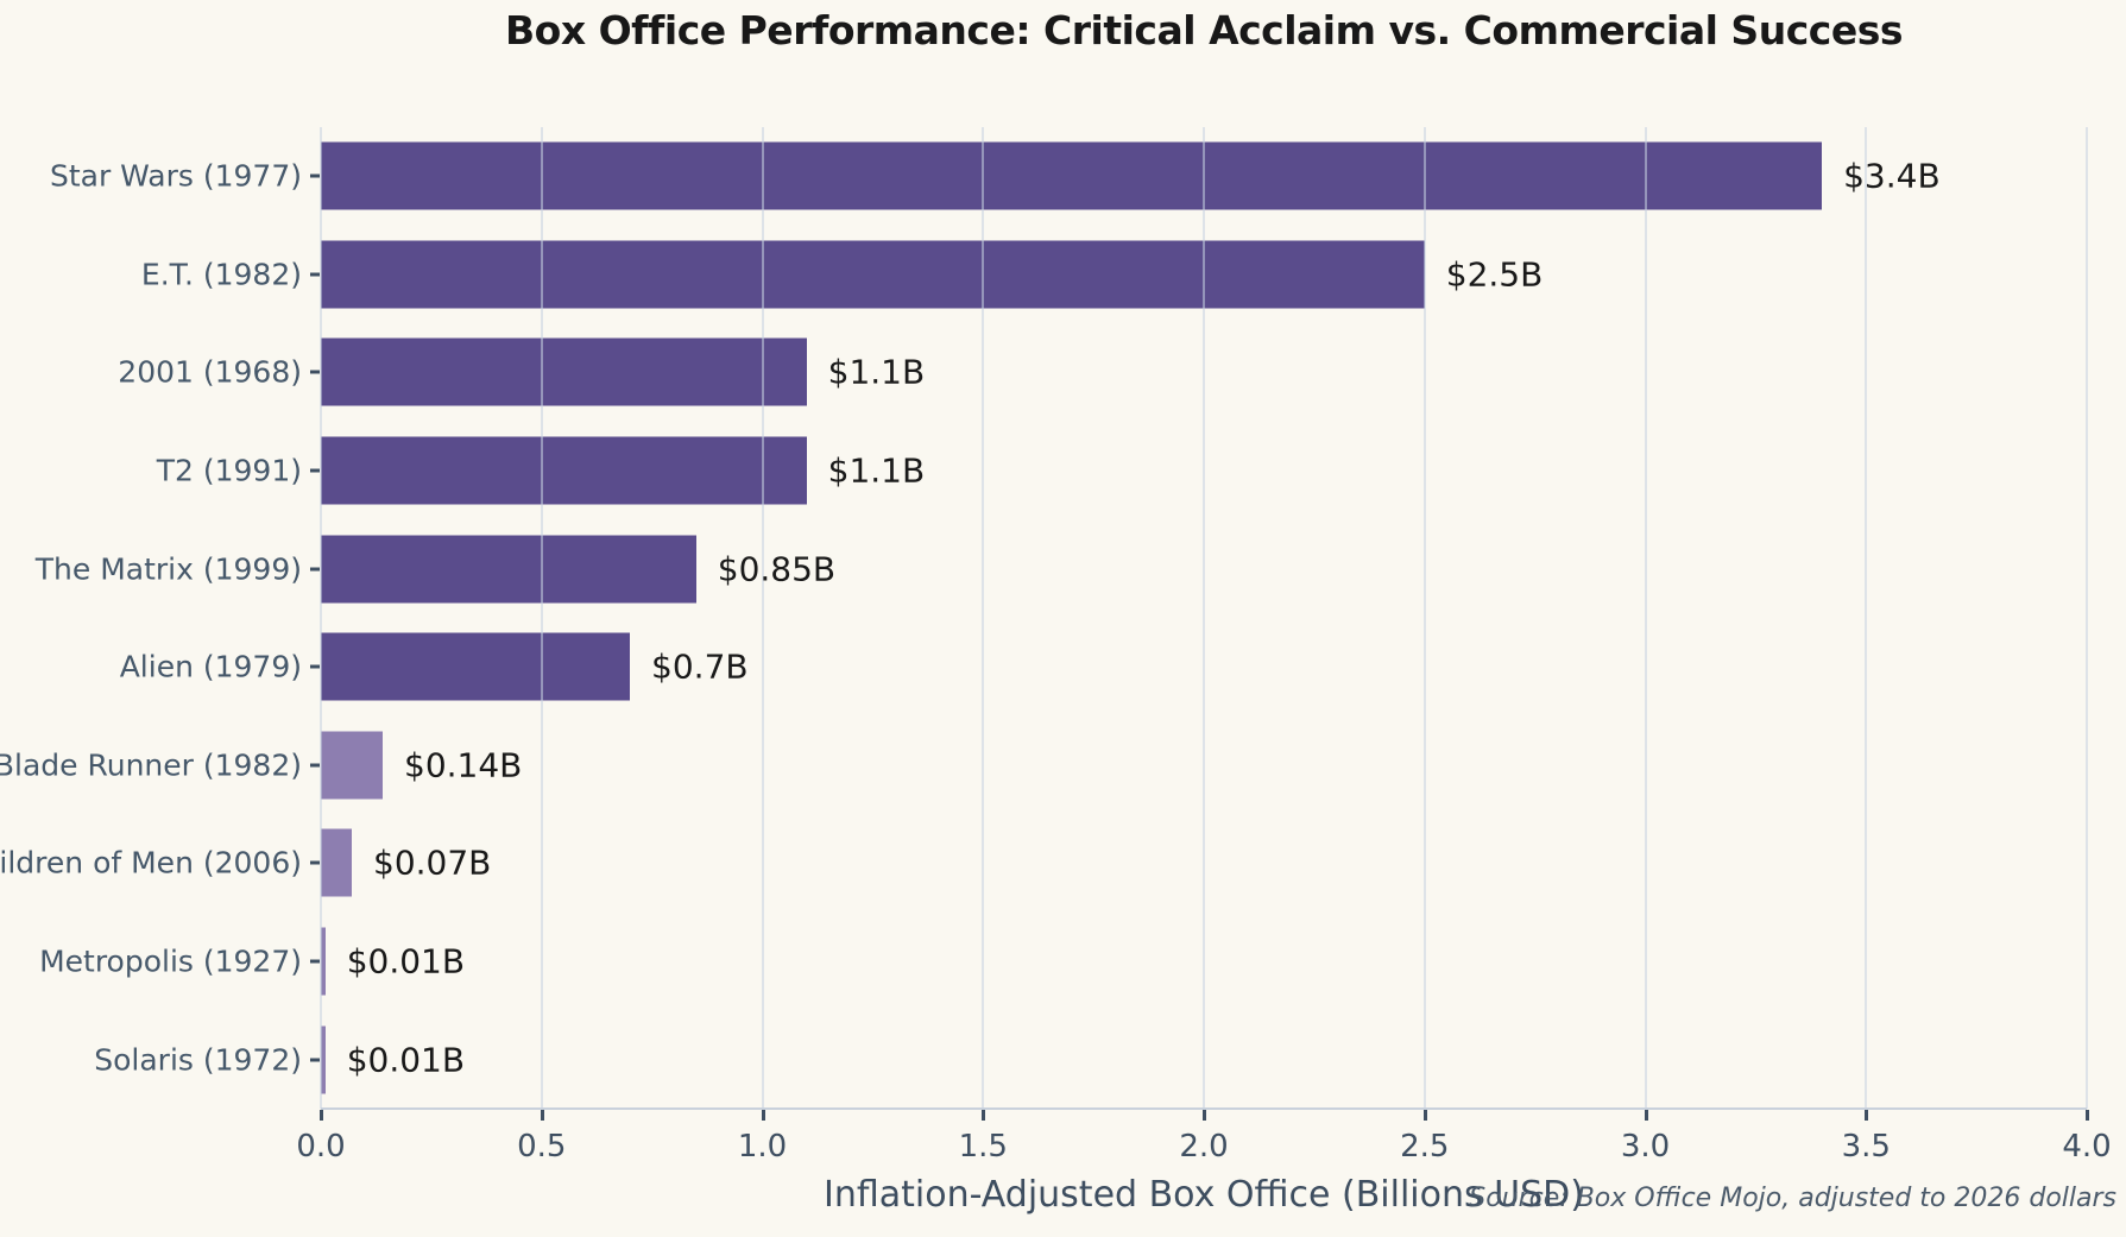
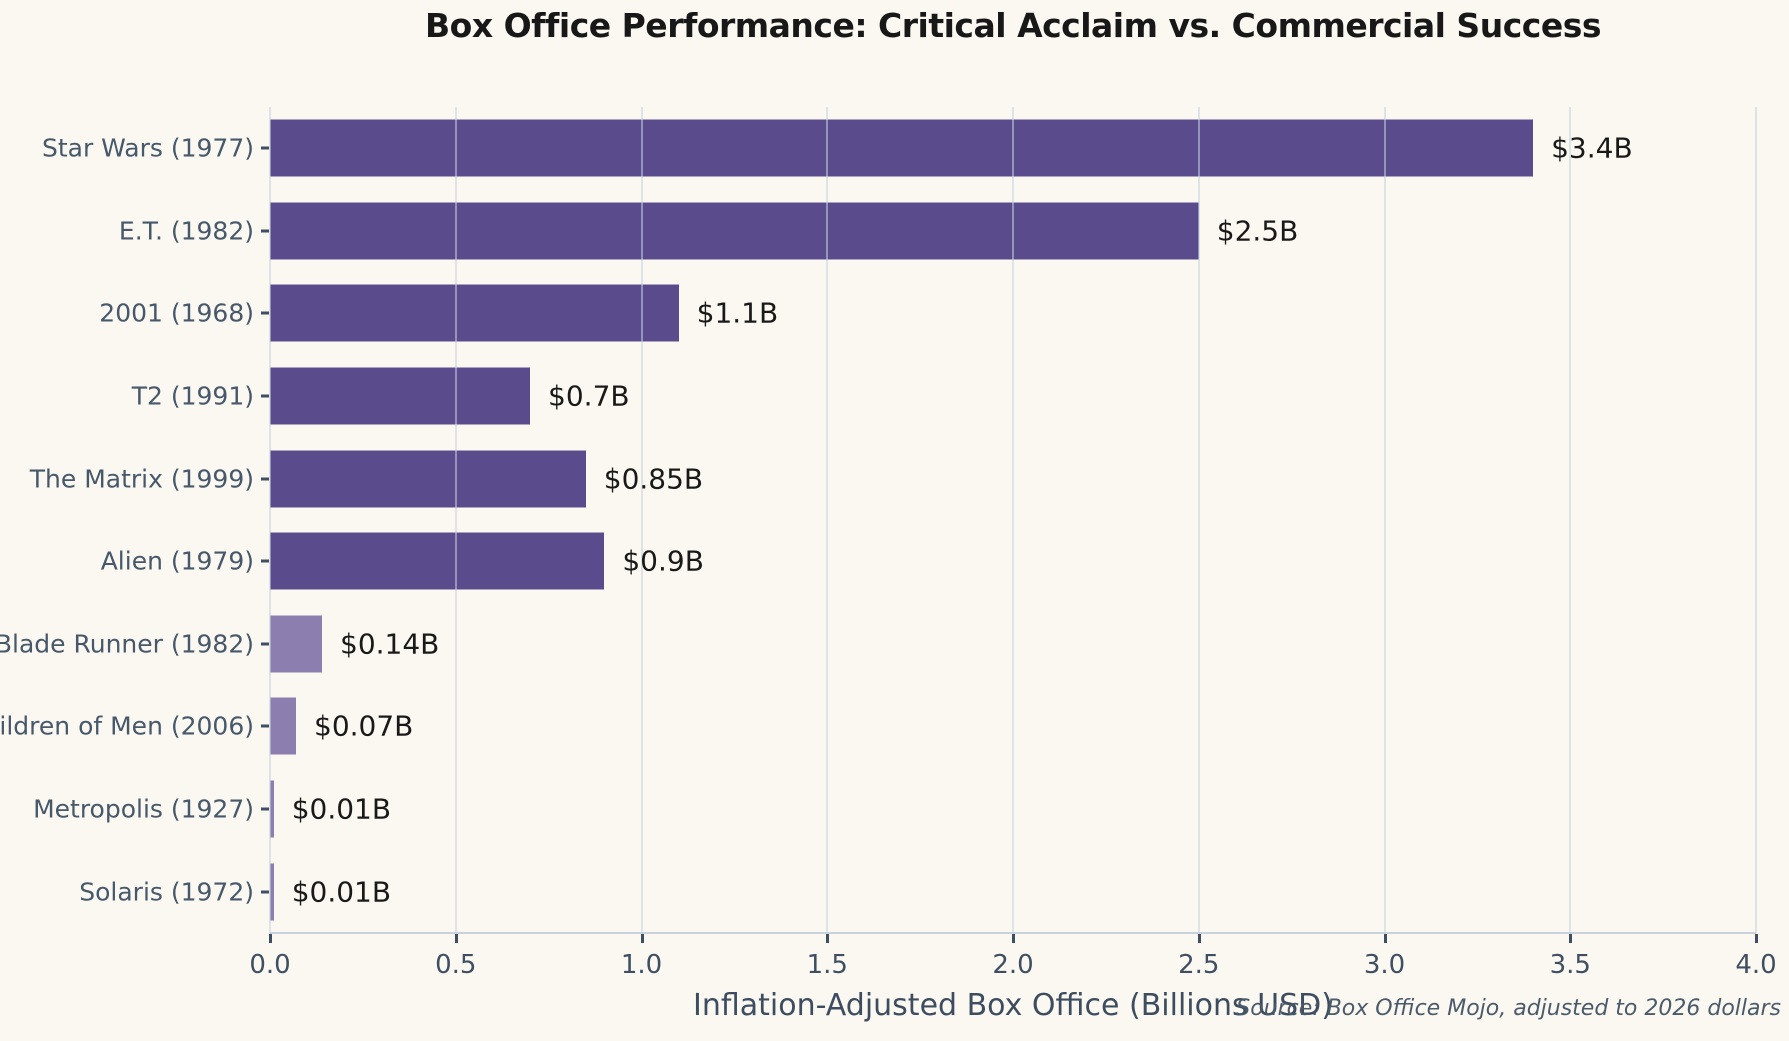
T2 (1991): $1.1B -> $0.7B
Alien (1979): $0.7B -> $0.9B
